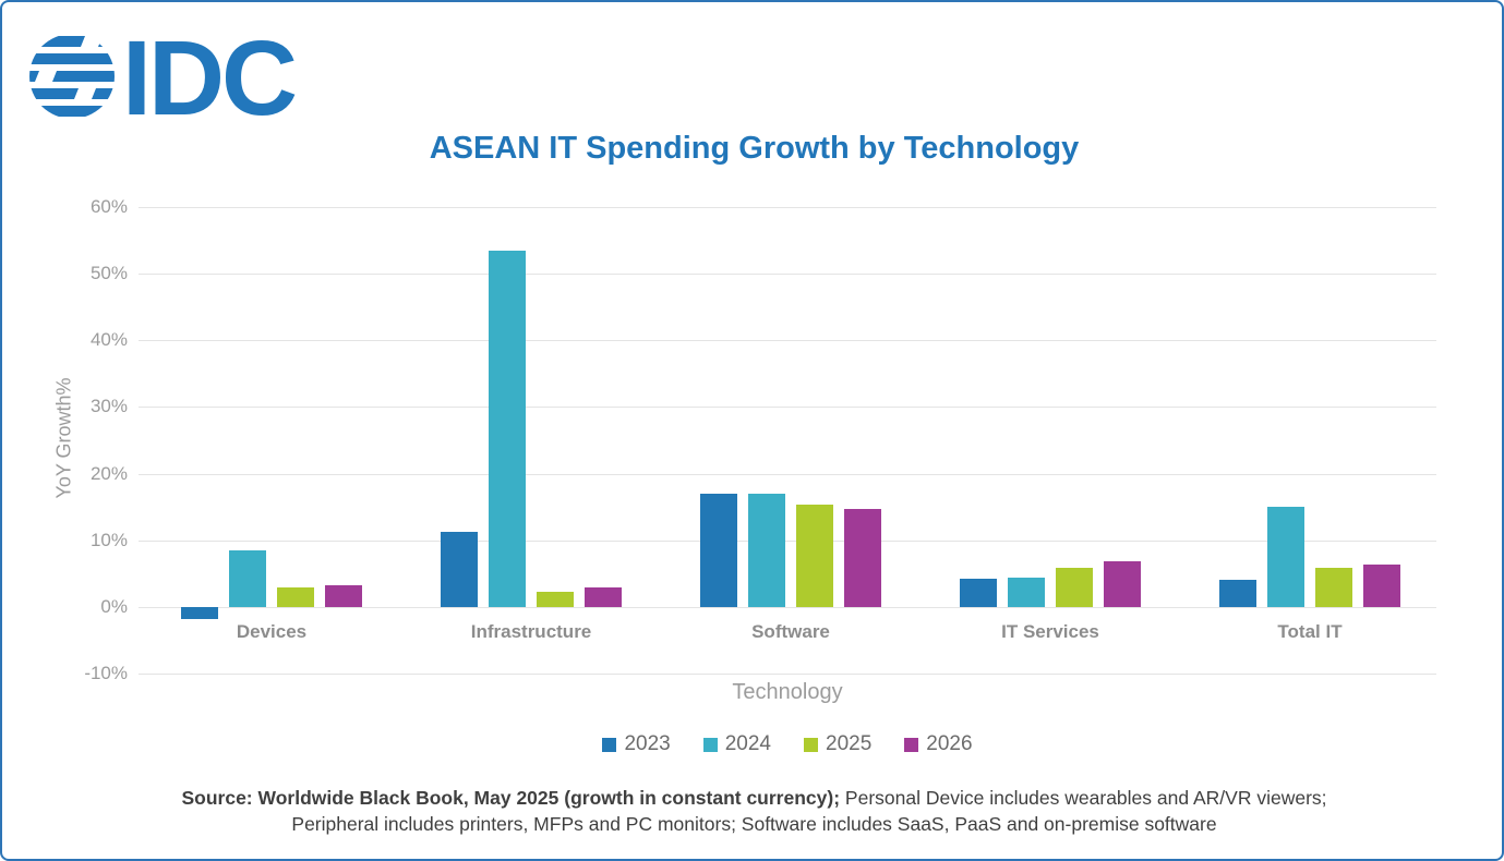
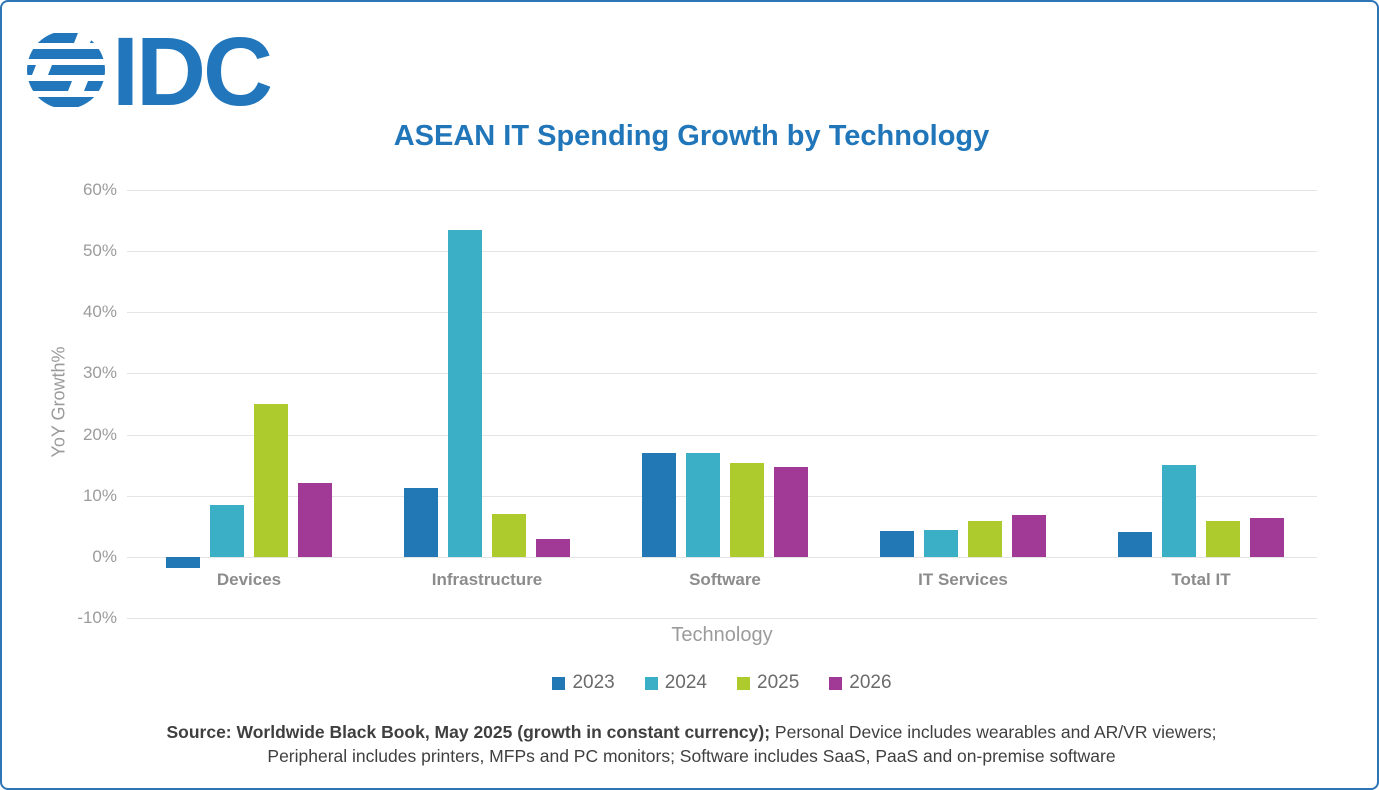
2025/Devices: 3% -> 25%
2026/Devices: 3% -> 12%
2025/Infrastructure: 2% -> 7%
